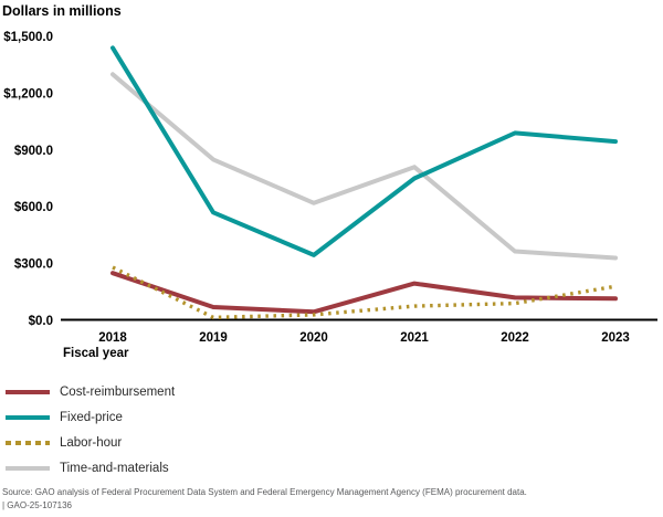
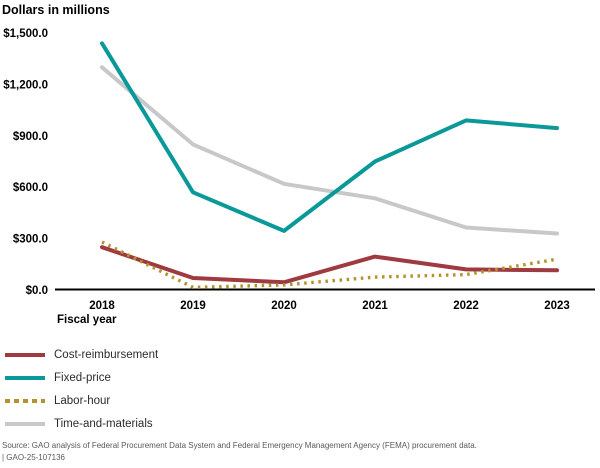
Time-and-materials/2021: $810 -> $540
